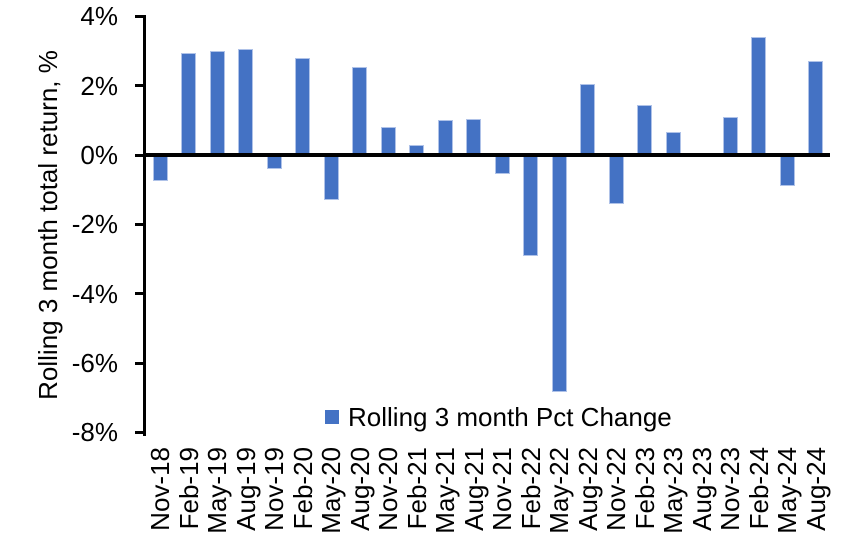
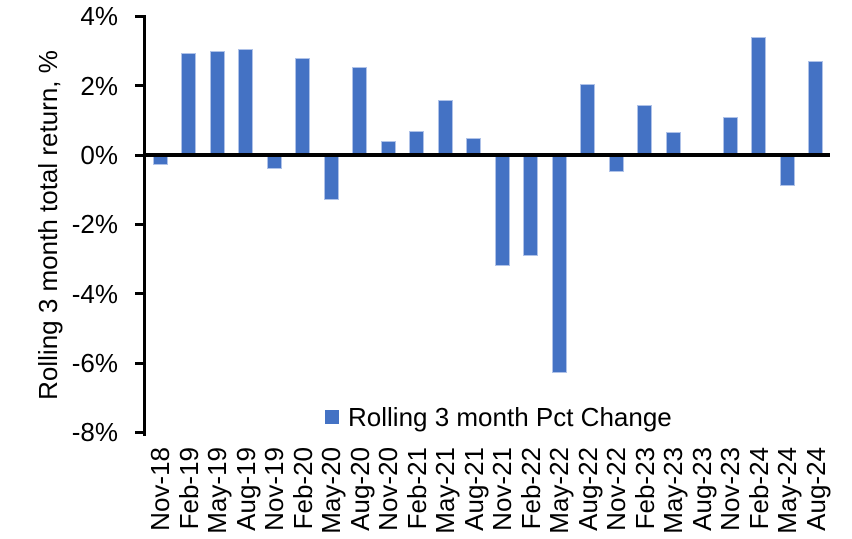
Nov-18: -0.8% -> -0.3%
Nov-20: 0.8% -> 0.4%
Feb-21: 0.3% -> 0.7%
May-21: 1.0% -> 1.6%
Aug-21: 1.1% -> 0.5%
Nov-21: -0.6% -> -3.2%
May-22: -6.8% -> -6.3%
Nov-22: -1.4% -> -0.5%
